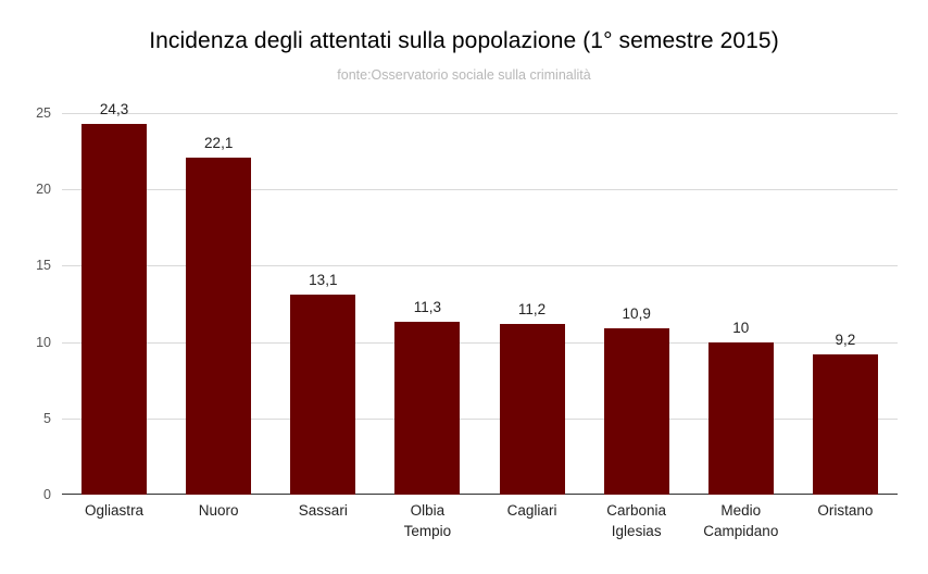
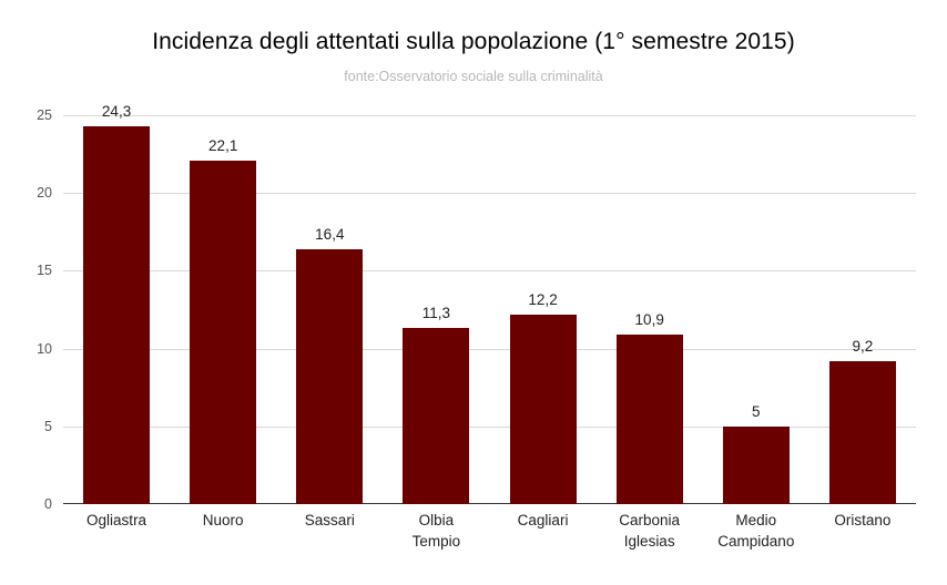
Sassari: 13,1 -> 16,4
Cagliari: 11,2 -> 12,2
Medio Campidano: 10 -> 5
